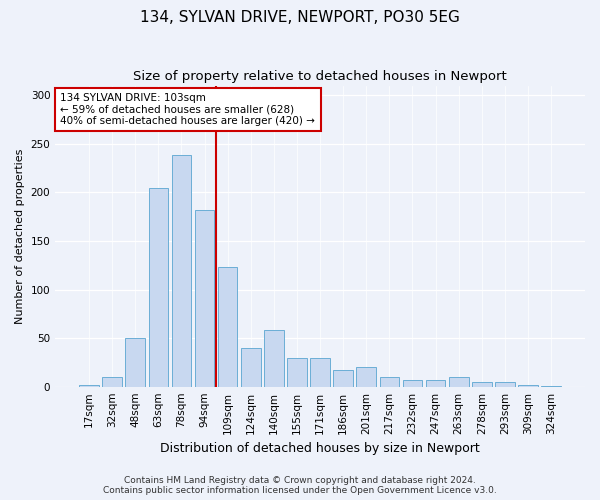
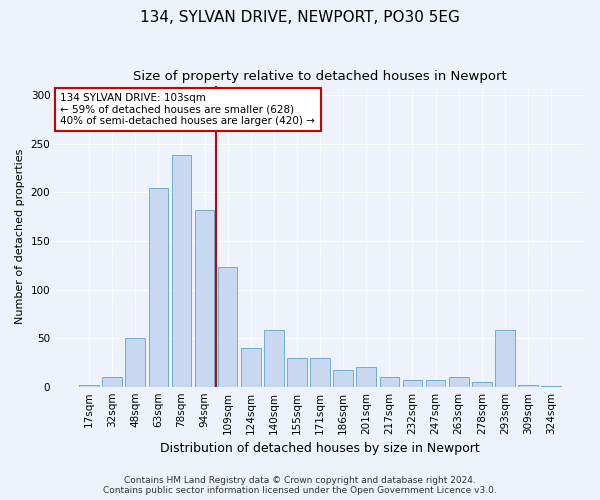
293sqm: 5 -> 58
